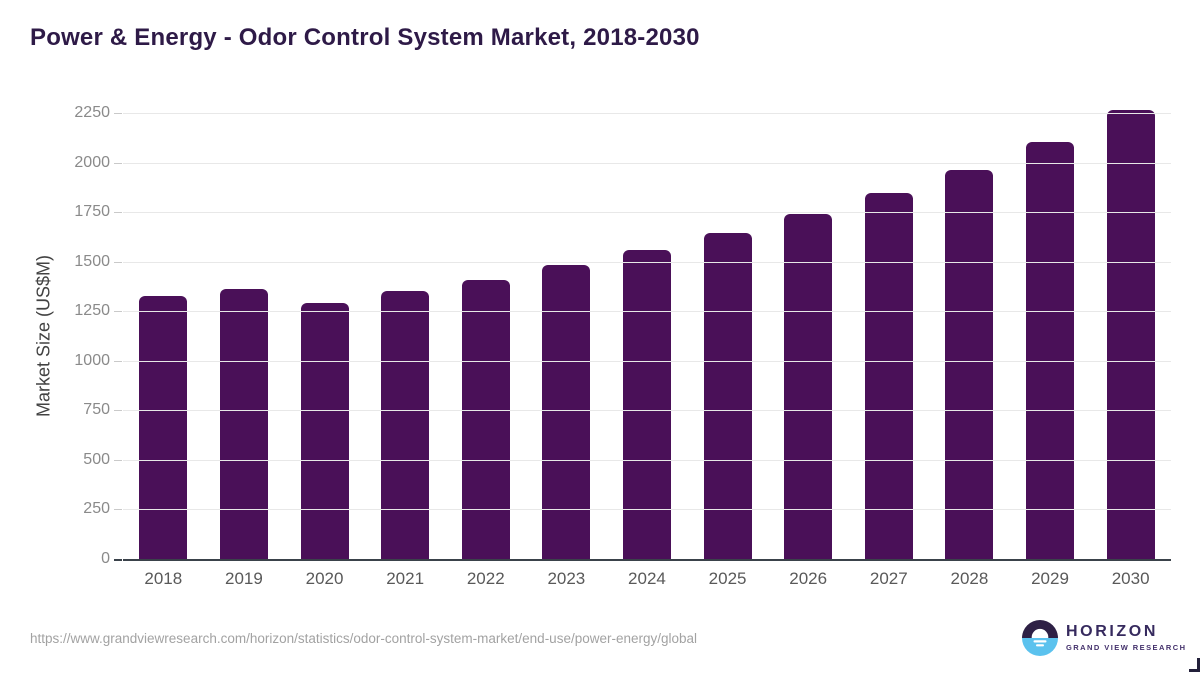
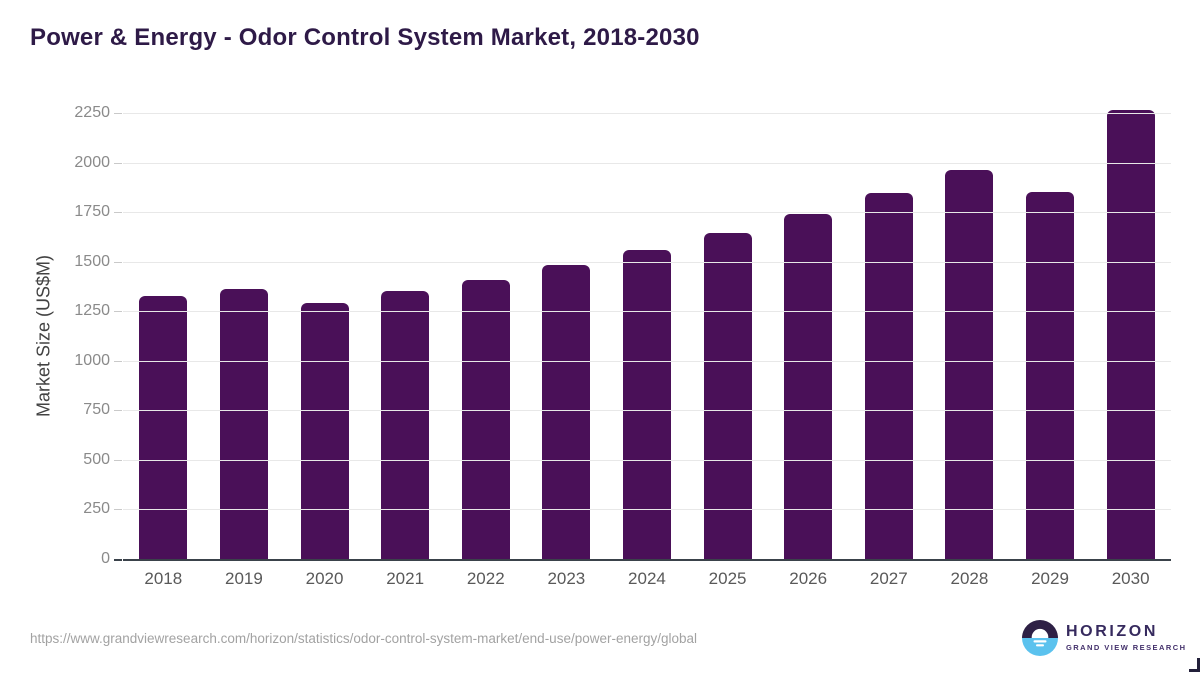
2029: 2100 -> 1850
